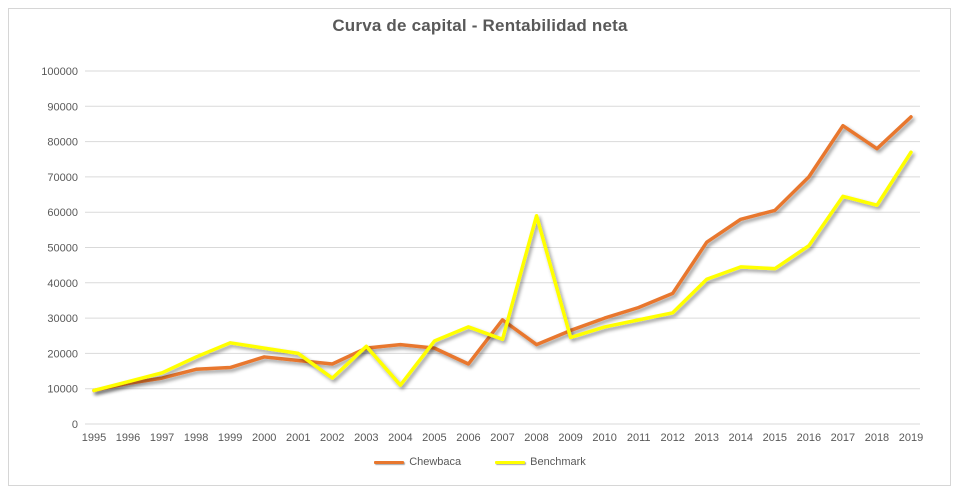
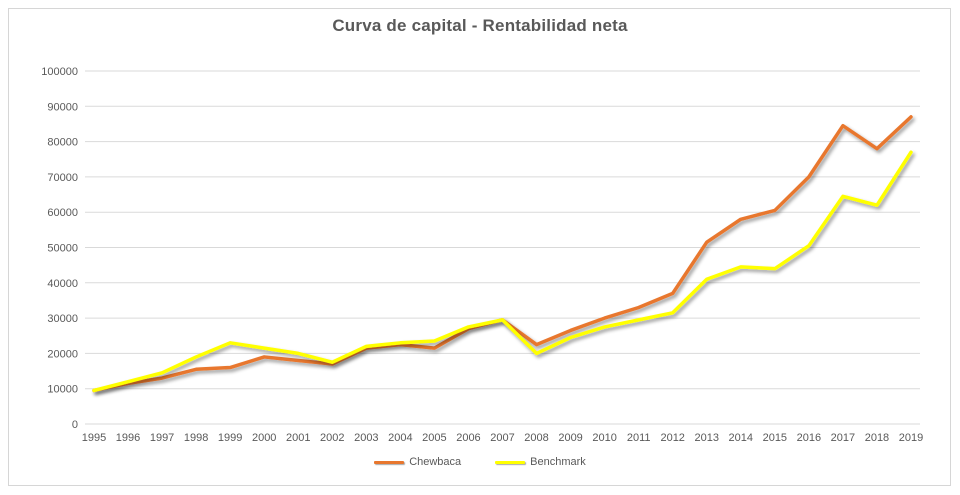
Benchmark/2002: 13000 -> 18000
Benchmark/2004: 11000 -> 23000
Chewbaca/2006: 17000 -> 27000
Benchmark/2007: 24000 -> 30000
Benchmark/2008: 59000 -> 20000
